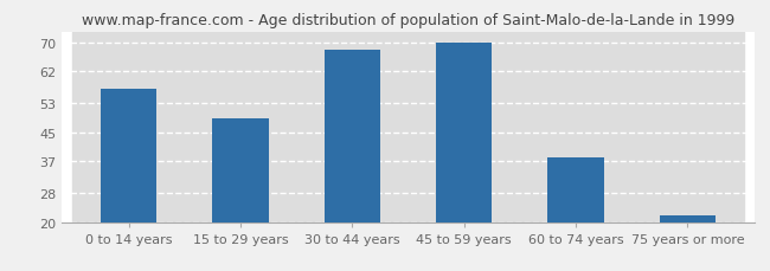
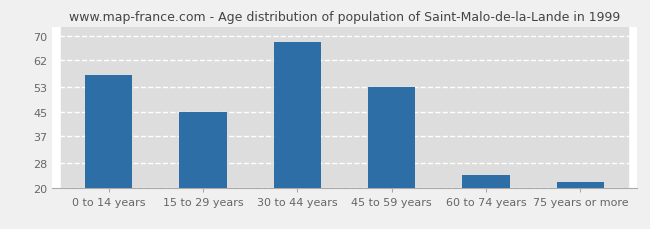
15 to 29 years: 49 -> 45
45 to 59 years: 70 -> 53
60 to 74 years: 38 -> 24
